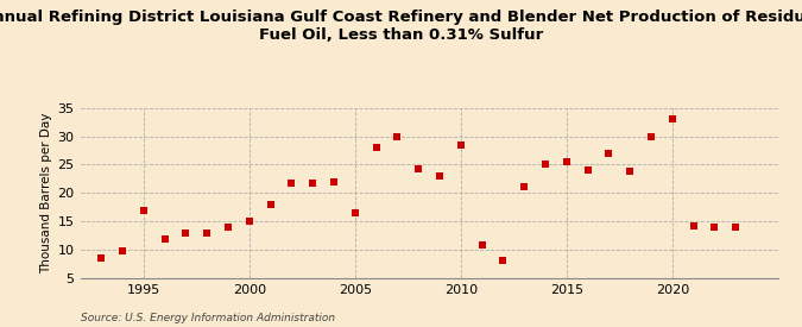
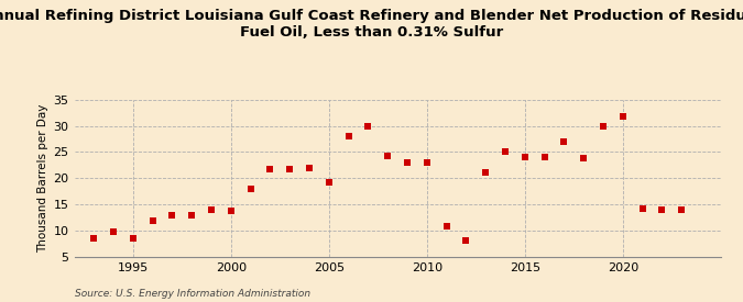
1995: 17.0 -> 8.5
2000: 15.0 -> 13.8
2005: 16.5 -> 19.2
2010: 28.5 -> 23.0
2015: 25.5 -> 24.1
2020: 33.0 -> 31.8
